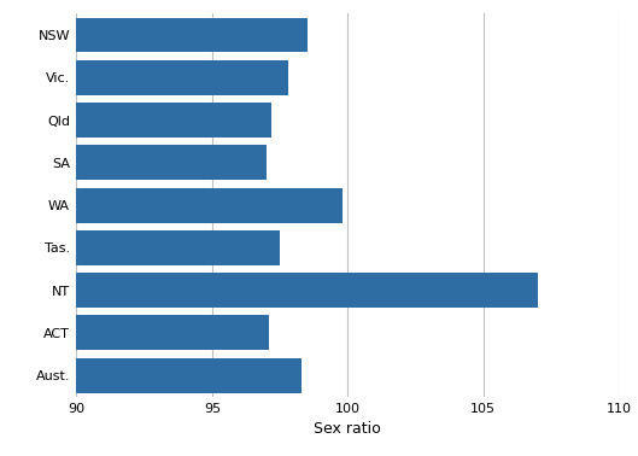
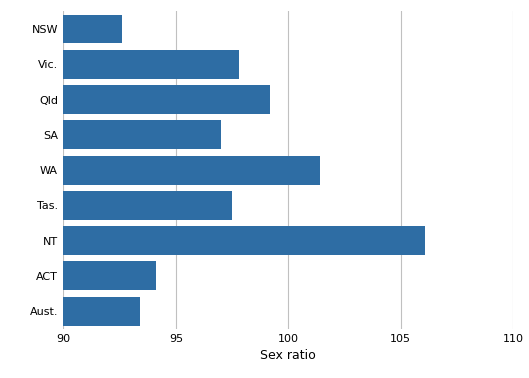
NSW: 98.5 -> 92.6
Qld: 97.2 -> 99.2
WA: 99.8 -> 101.4
NT: 107.0 -> 106.1
ACT: 97.1 -> 94.1
Aust.: 98.3 -> 93.4
